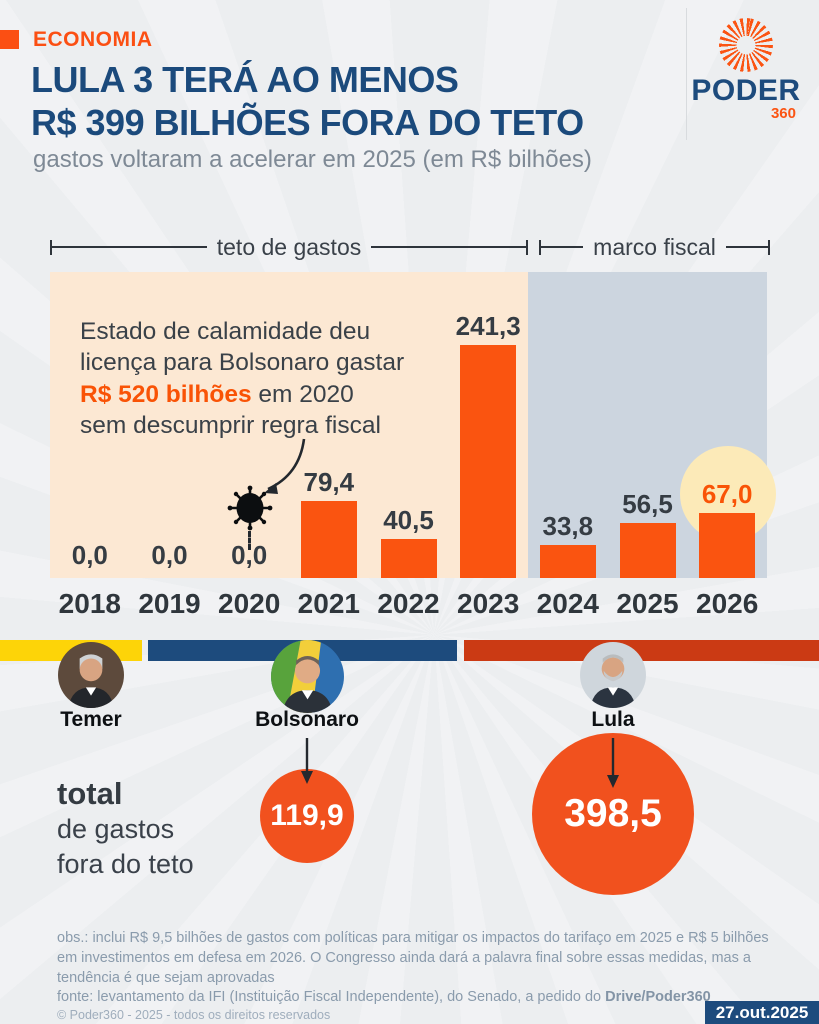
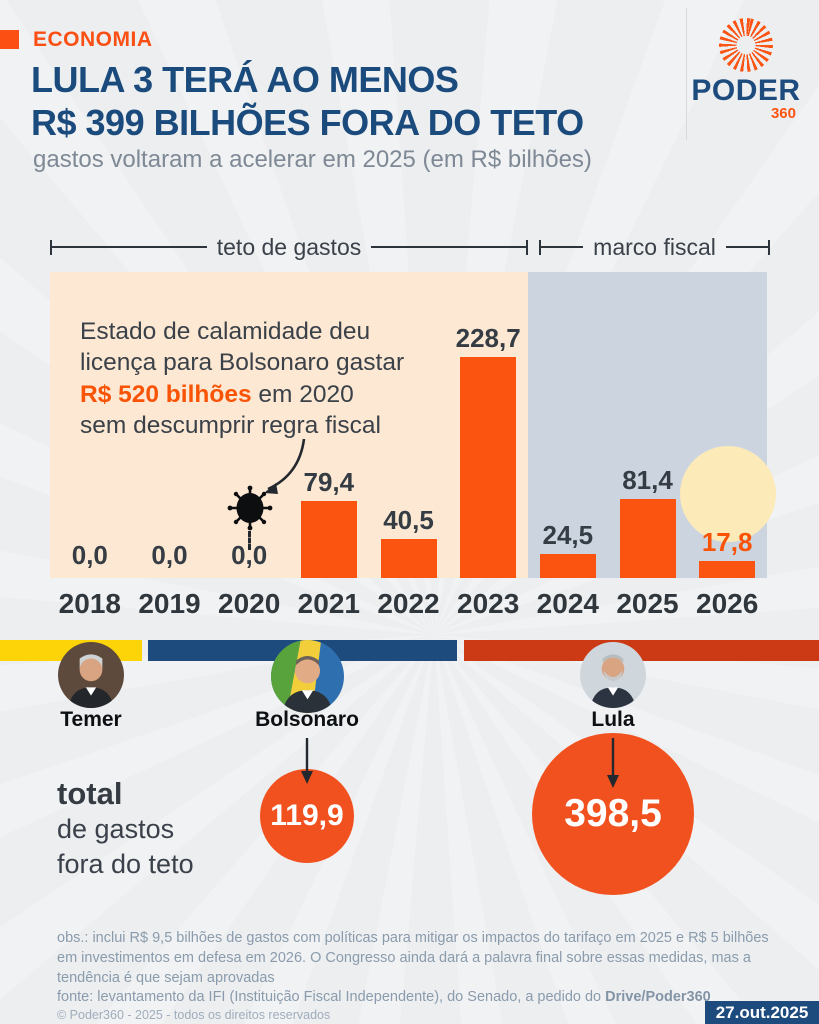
2023: 241,3 -> 228,7
2024: 33,8 -> 24,5
2025: 56,5 -> 81,4
2026: 67,0 -> 17,8
